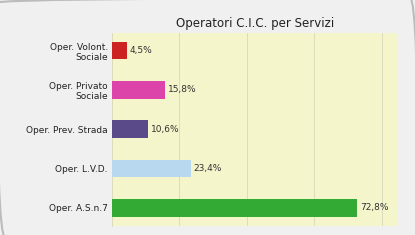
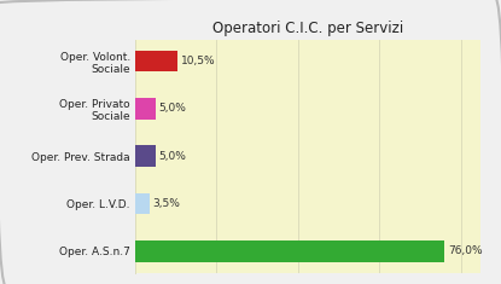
Oper. Volont. Sociale: 4,5% -> 10,5%
Oper. Privato Sociale: 15,8% -> 5,0%
Oper. Prev. Strada: 10,6% -> 5,0%
Oper. L.V.D.: 23,4% -> 3,5%
Oper. A.S.n.7: 72,8% -> 76,0%
